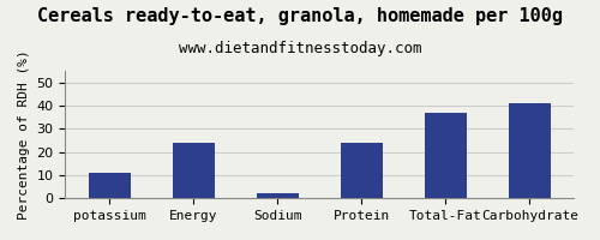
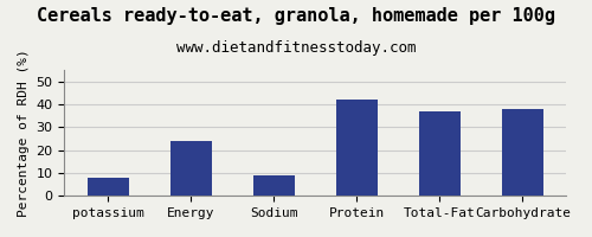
potassium: 11 -> 8
Sodium: 2 -> 9
Protein: 24 -> 42
Carbohydrate: 41 -> 38
